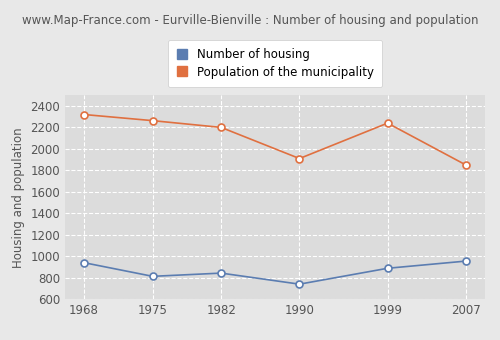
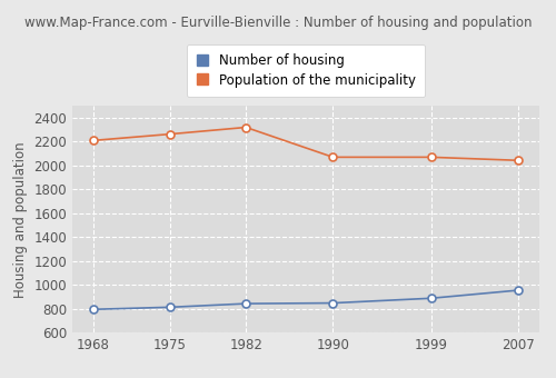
Number of housing/1968: 940 -> 800
Population of the municipality/1968: 2320 -> 2210
Population of the municipality/1982: 2200 -> 2320
Number of housing/1990: 740 -> 850
Population of the municipality/1990: 1910 -> 2070
Population of the municipality/1999: 2240 -> 2070
Population of the municipality/2007: 1850 -> 2040
